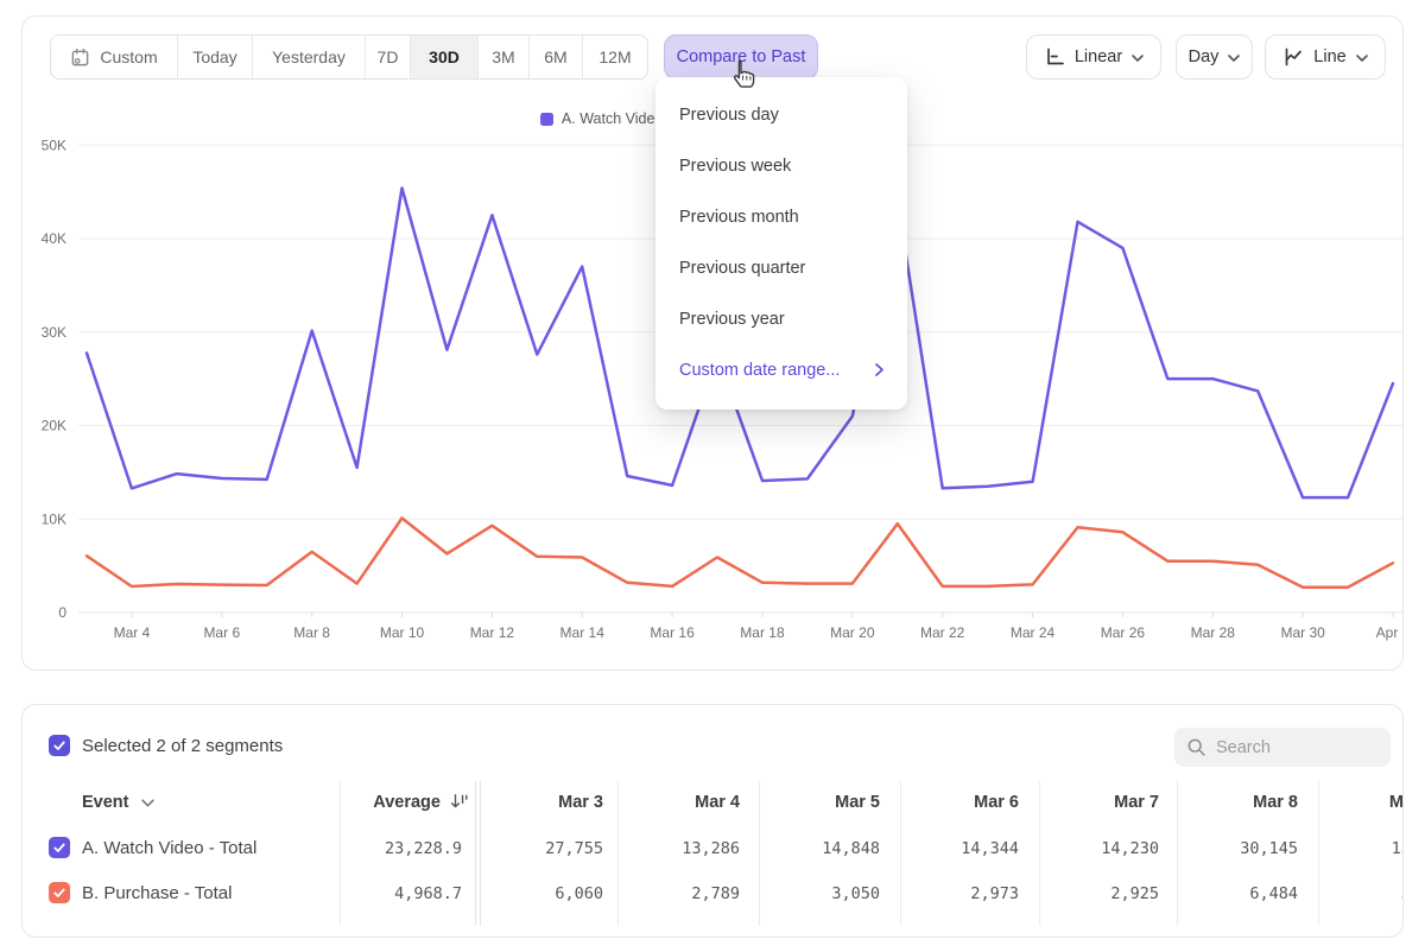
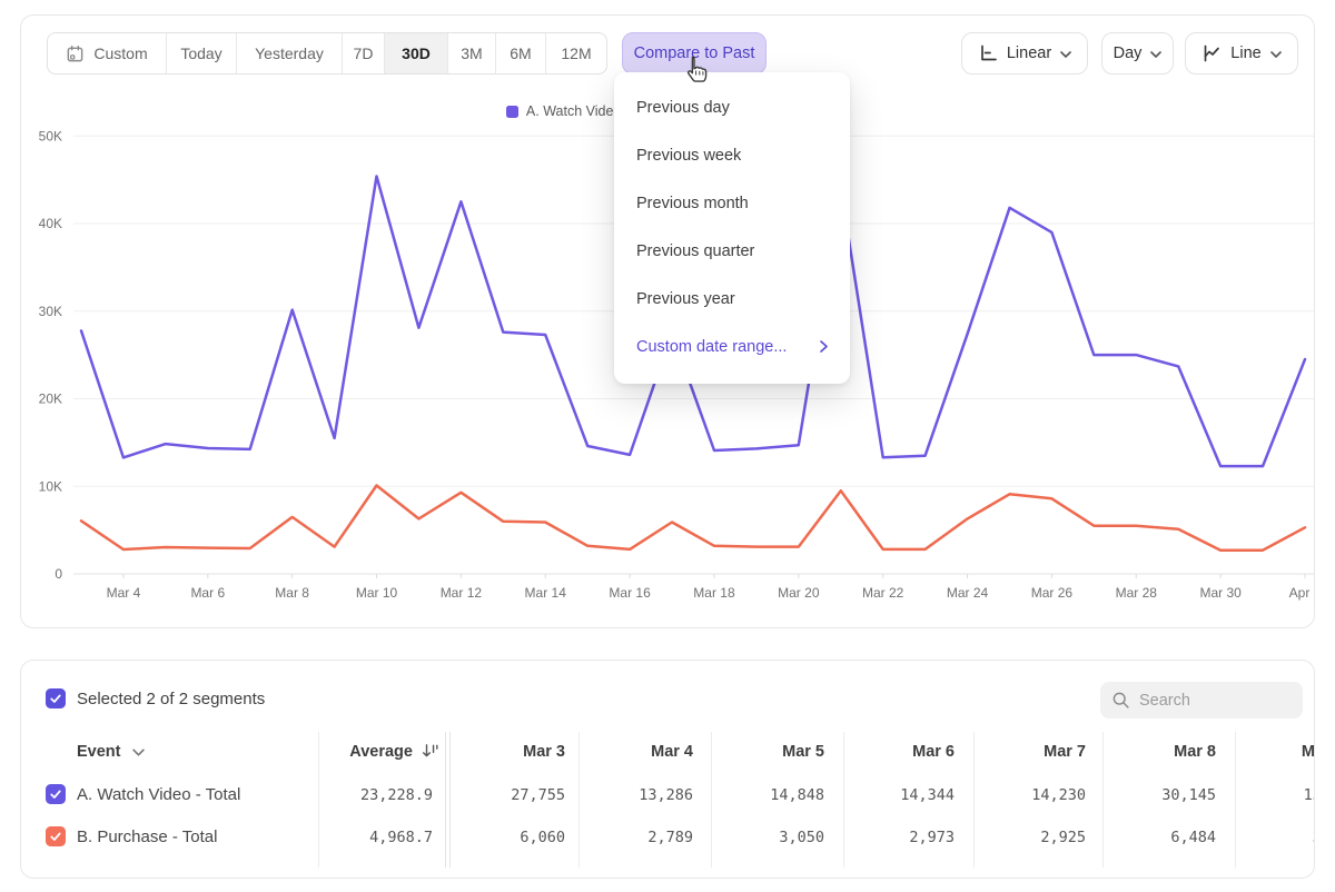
A. Watch Video - Total/Mar 14: 37K -> 27K
A. Watch Video - Total/Mar 20: 21K -> 15K
A. Watch Video - Total/Mar 24: 14K -> 27K
B. Purchase - Total/Mar 24: 3K -> 6K
